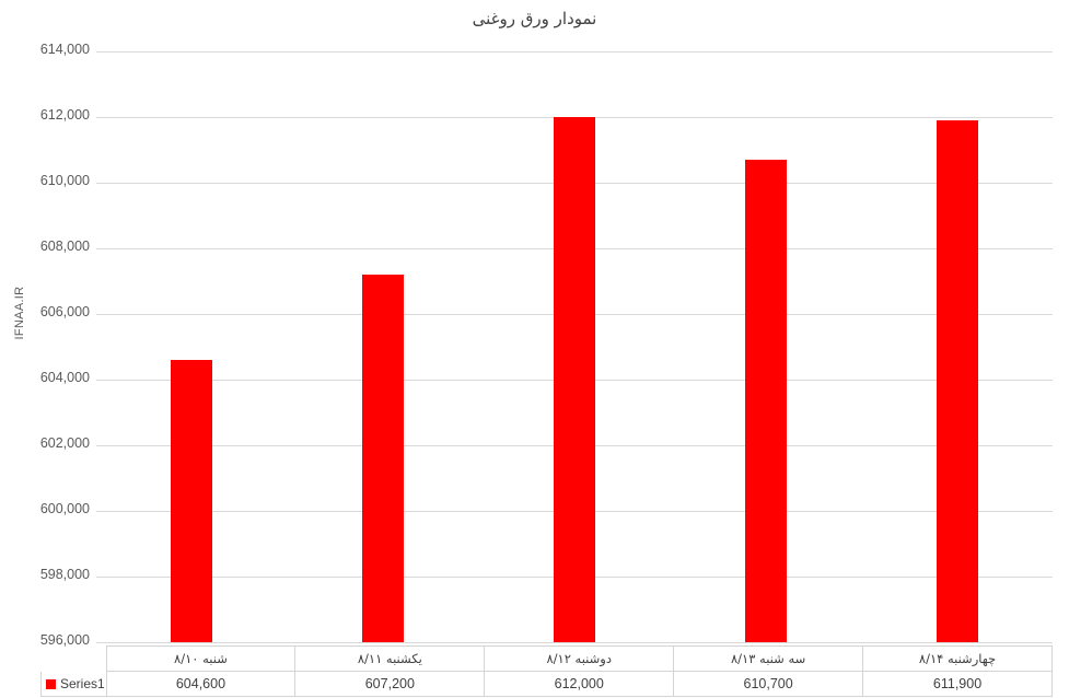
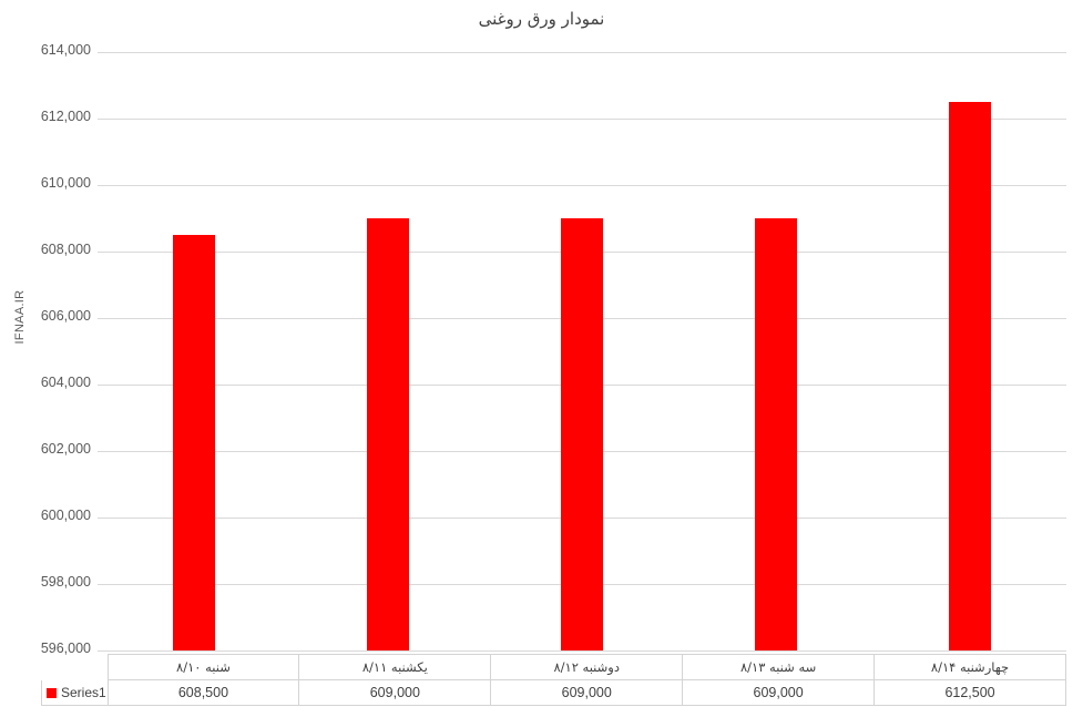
شنبه ۸/۱۰: 604,600 -> 608,500
یکشنبه ۸/۱۱: 607,200 -> 609,000
دوشنبه ۸/۱۲: 612,000 -> 609,000
سه شنبه ۸/۱۳: 610,700 -> 609,000
چهارشنبه ۸/۱۴: 611,900 -> 612,500
